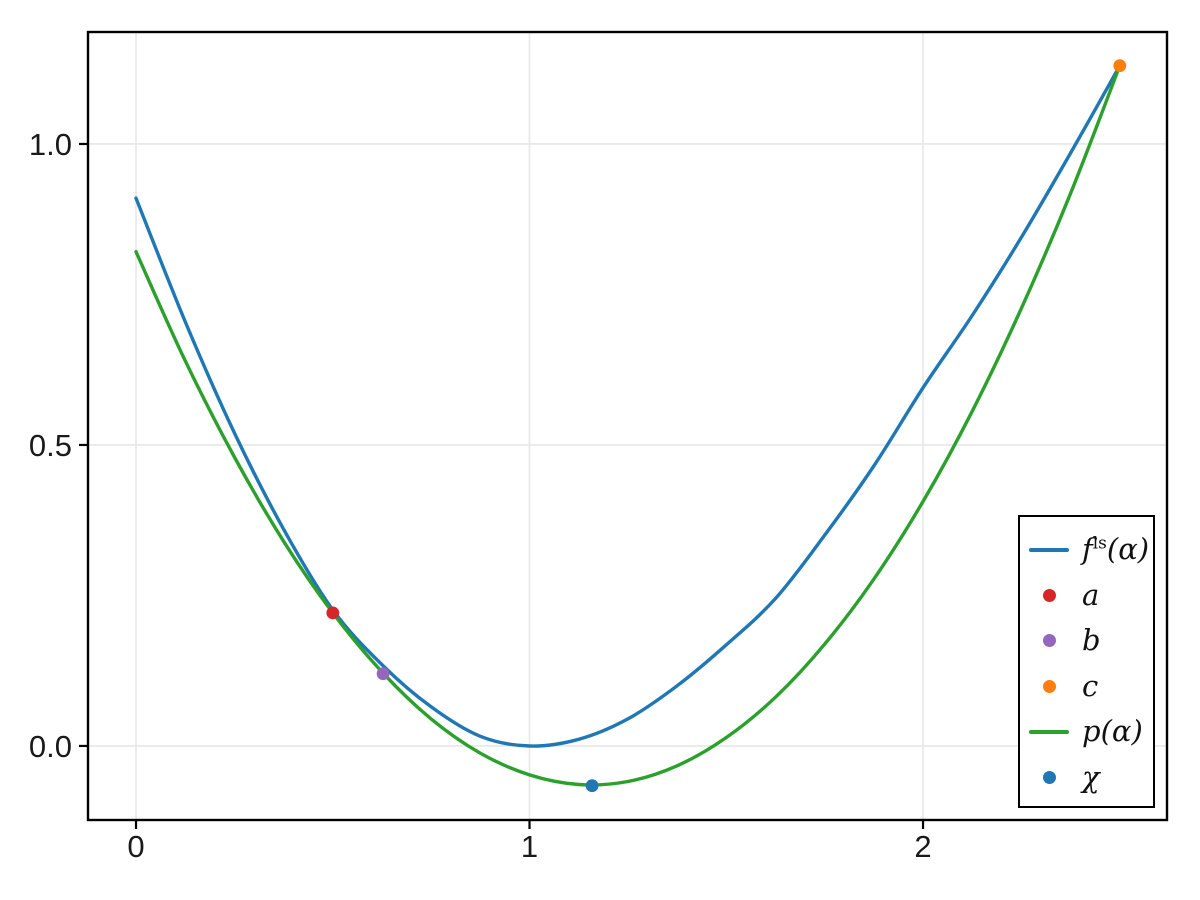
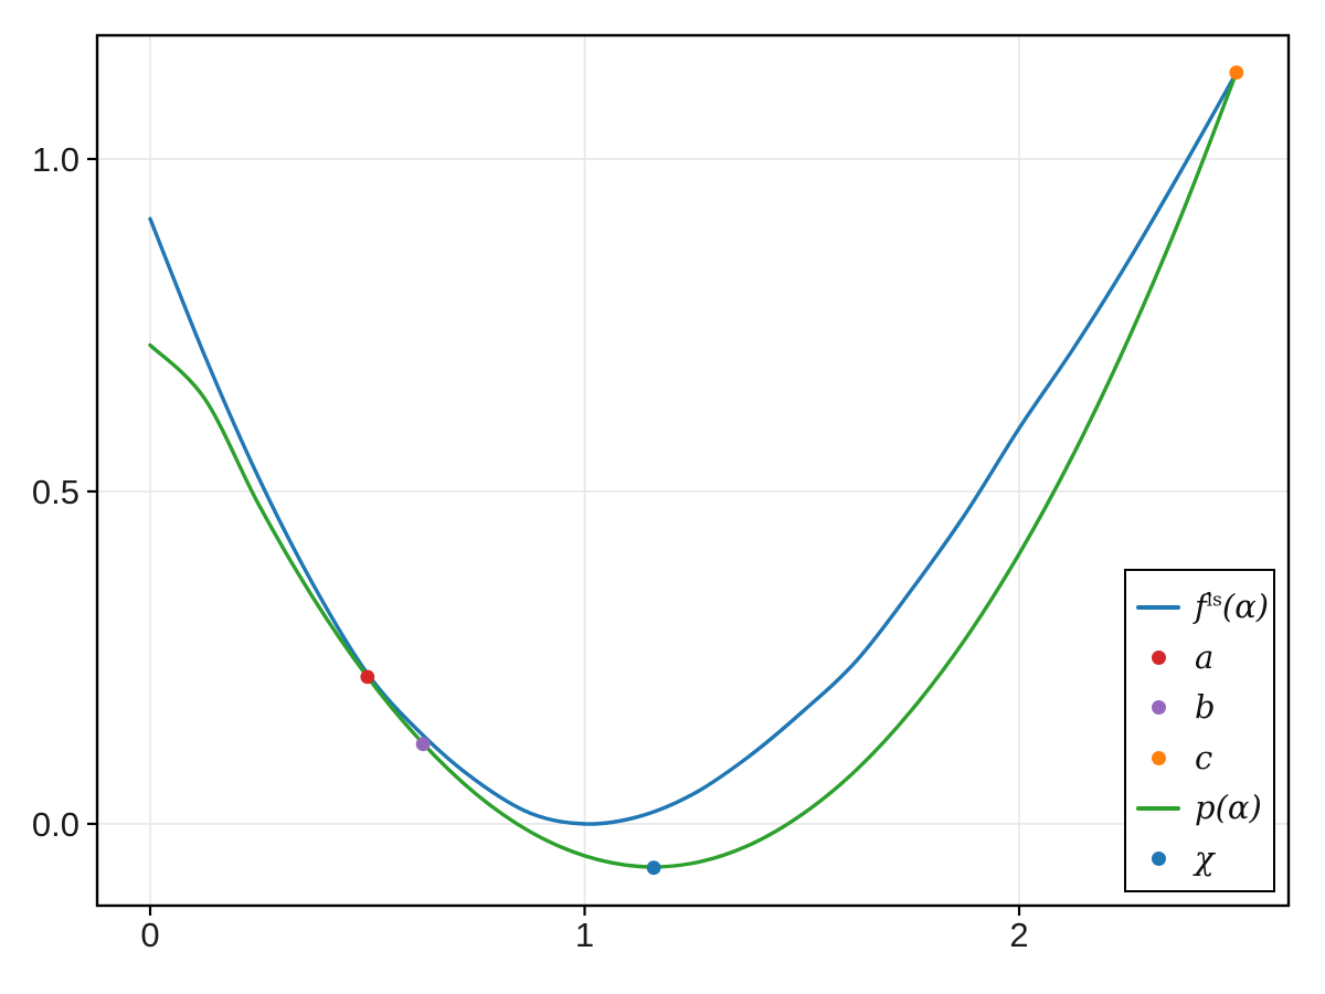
p(α)/0: 0.82 -> 0.72
